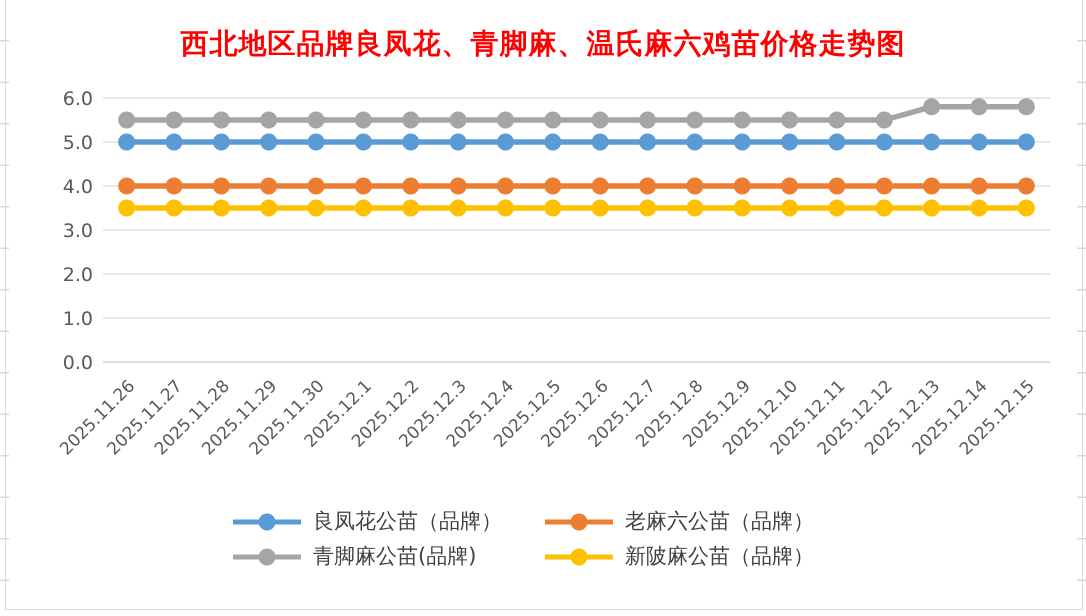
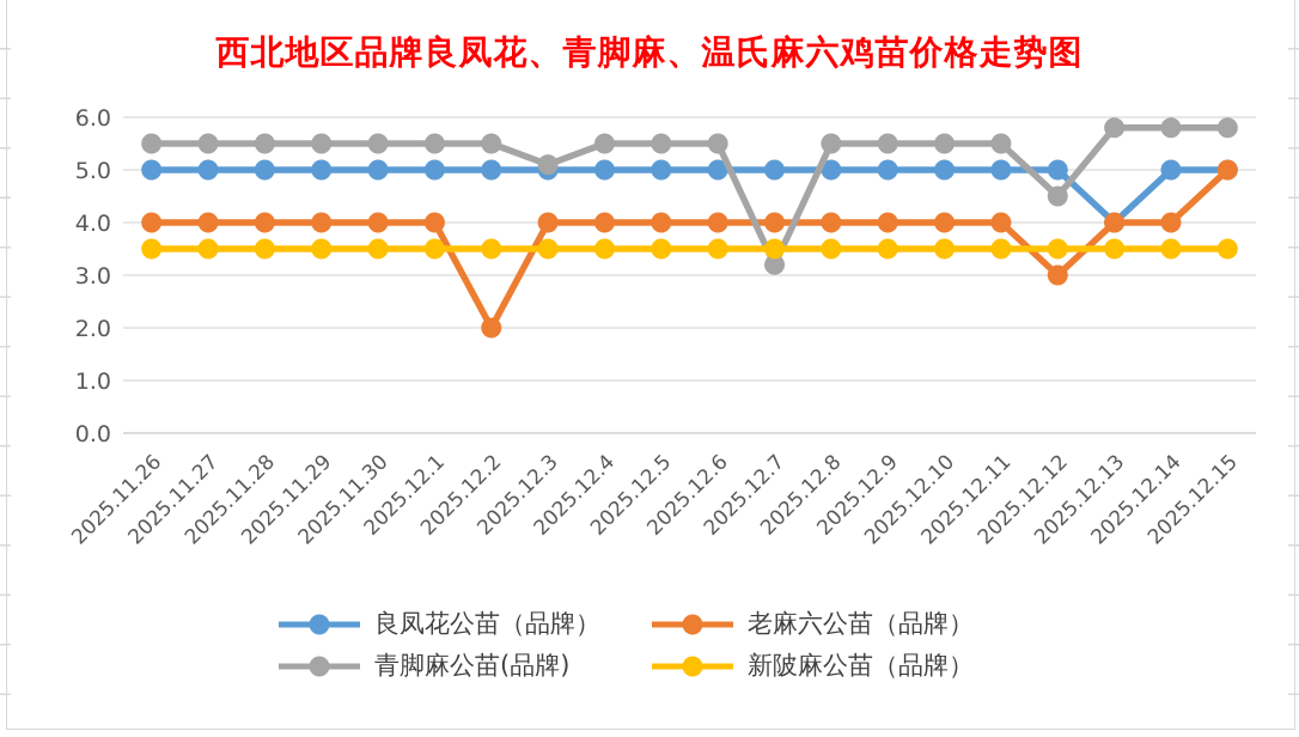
老麻六公苗（品牌）/2025.12.2: 4 -> 2
青脚麻公苗(品牌)/2025.12.3: 5.5 -> 5.1
青脚麻公苗(品牌)/2025.12.7: 5.5 -> 3.2
老麻六公苗（品牌）/2025.12.12: 4 -> 3
青脚麻公苗(品牌)/2025.12.12: 5.5 -> 4.5
良凤花公苗（品牌）/2025.12.13: 5 -> 4
老麻六公苗（品牌）/2025.12.15: 4 -> 5
